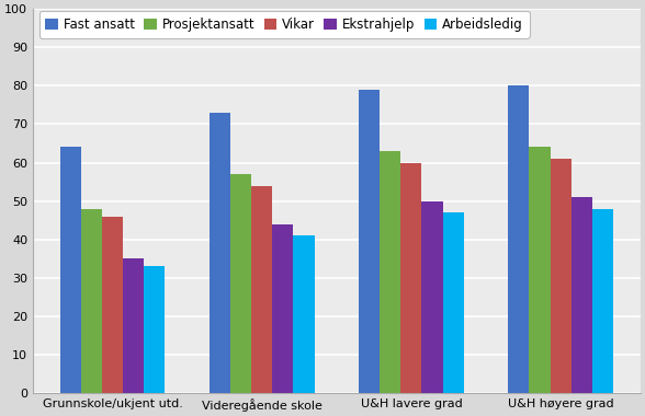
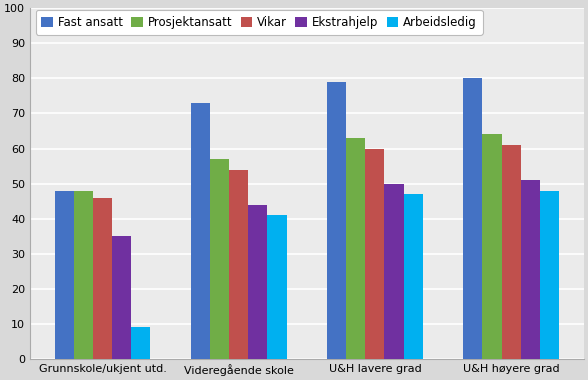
Fast ansatt/Grunnskole/ukjent utd.: 64 -> 48
Arbeidsledig/Grunnskole/ukjent utd.: 33 -> 9
